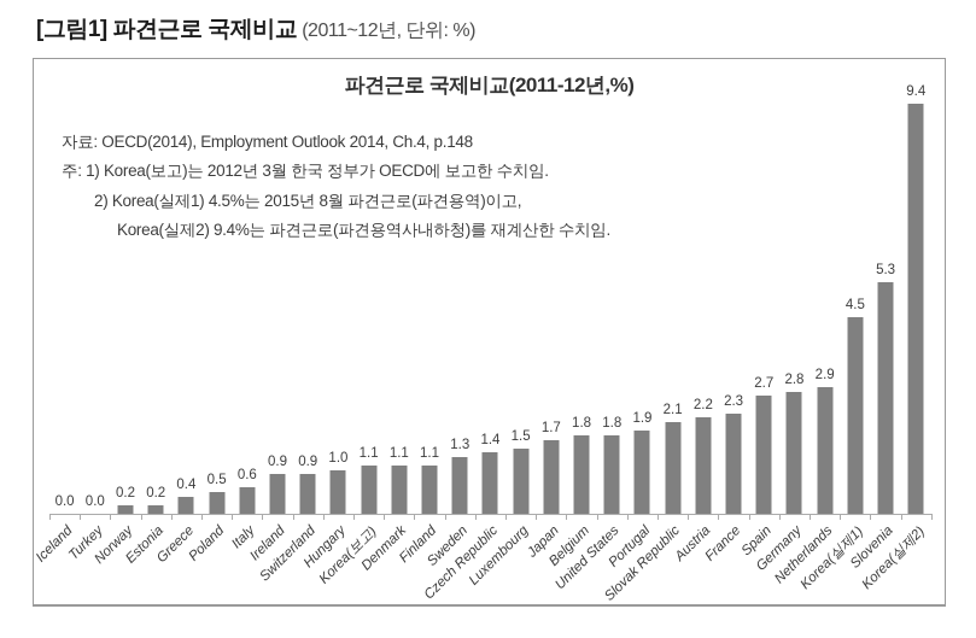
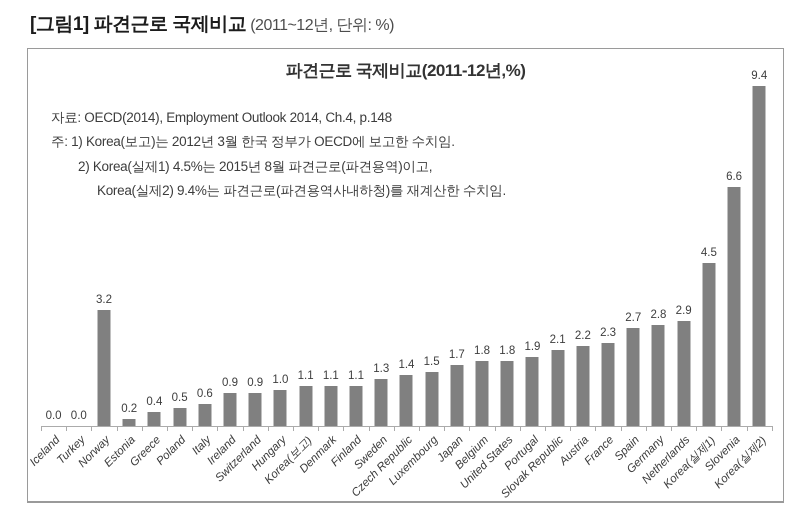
Norway: 0.2 -> 3.2
Slovenia: 5.3 -> 6.6
